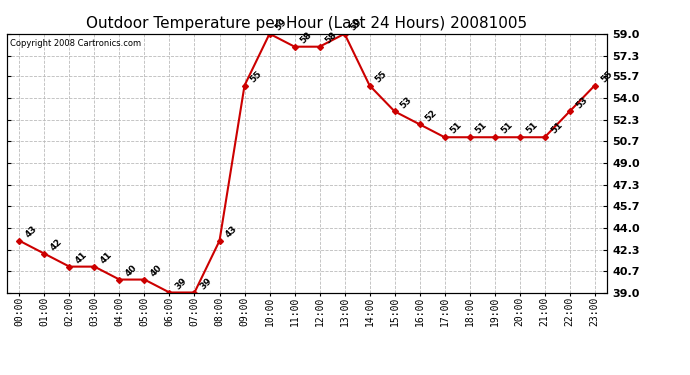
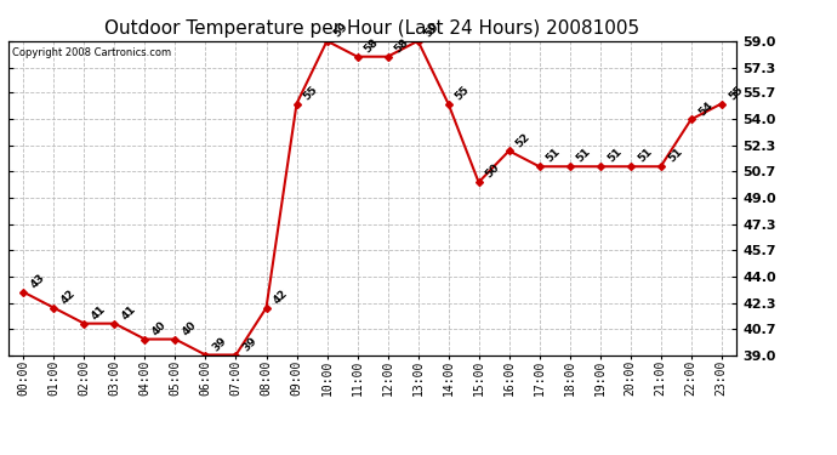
08:00: 43 -> 42
15:00: 53 -> 50
22:00: 53 -> 54
